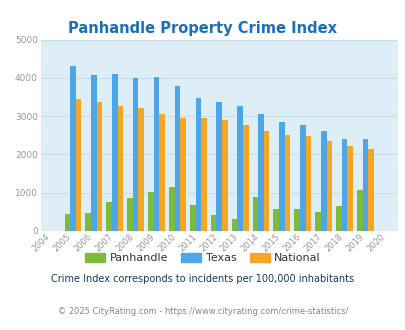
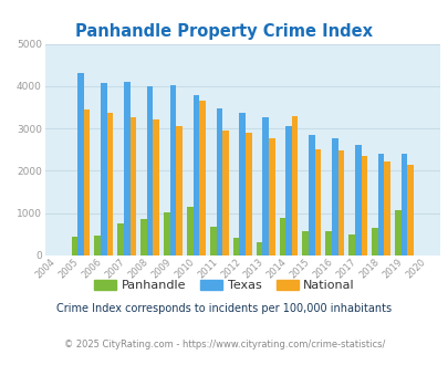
National/2010: 2960 -> 3650
National/2014: 2620 -> 3300
